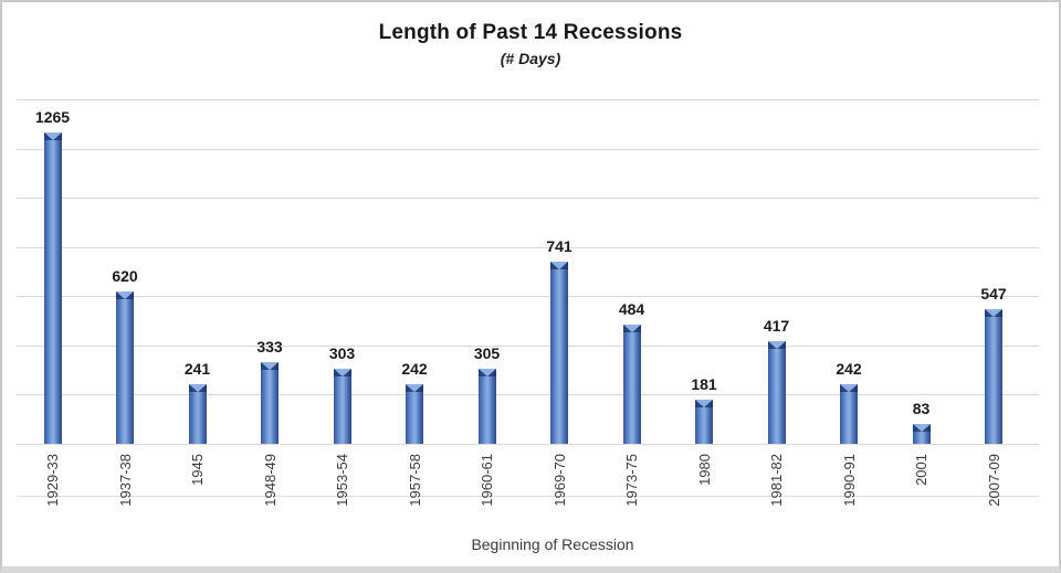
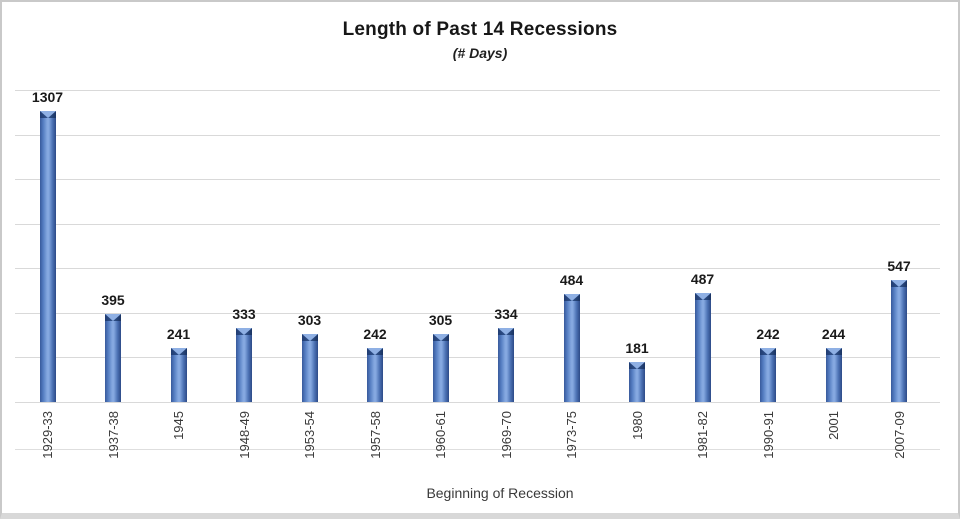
1929-33: 1265 -> 1307
1937-38: 620 -> 395
1969-70: 741 -> 334
1981-82: 417 -> 487
2001: 83 -> 244
